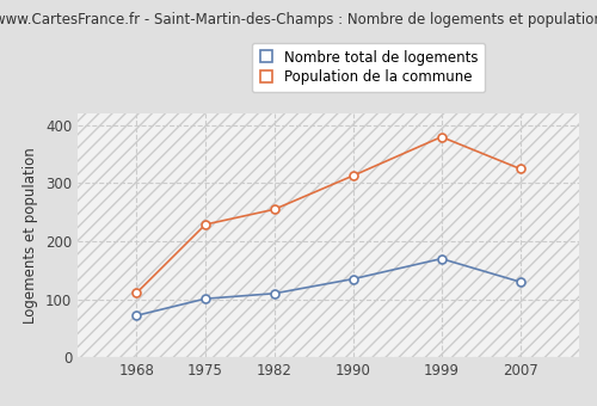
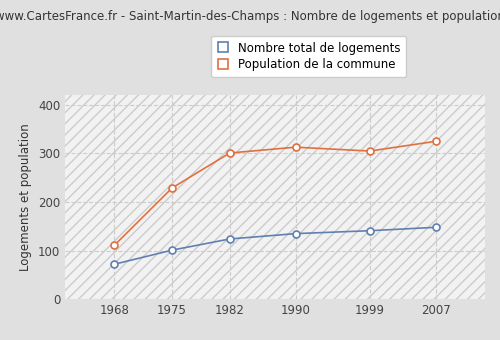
Nombre total de logements/1982: 110 -> 124
Population de la commune/1982: 255 -> 301
Nombre total de logements/1999: 170 -> 141
Population de la commune/1999: 380 -> 305
Nombre total de logements/2007: 130 -> 148
